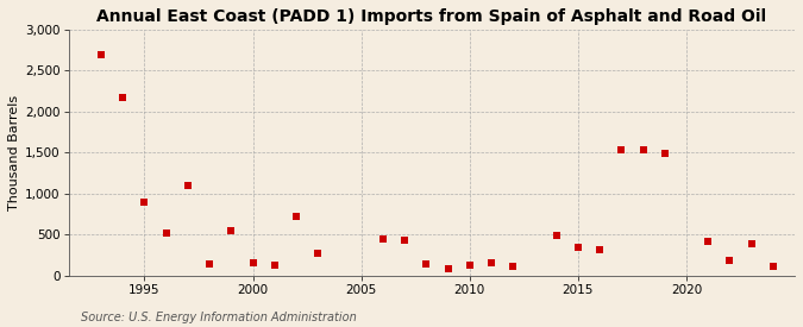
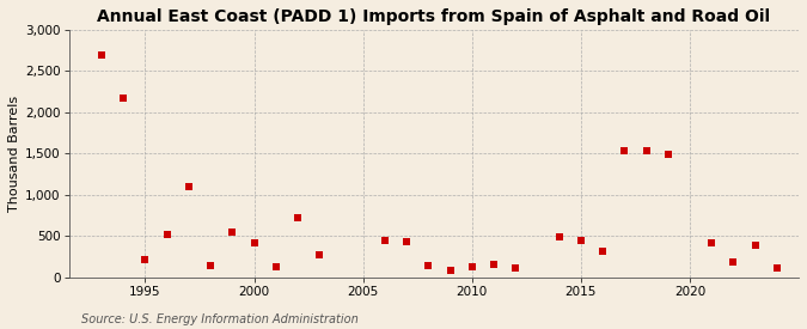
1995: 900 -> 220
2000: 160 -> 420
2015: 340 -> 450
